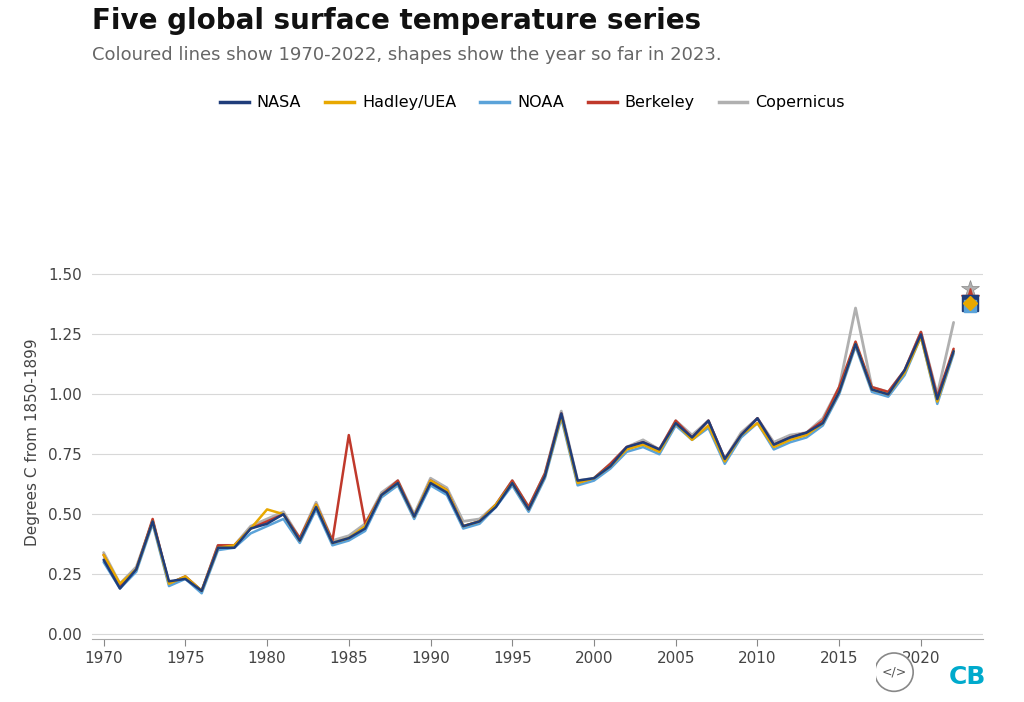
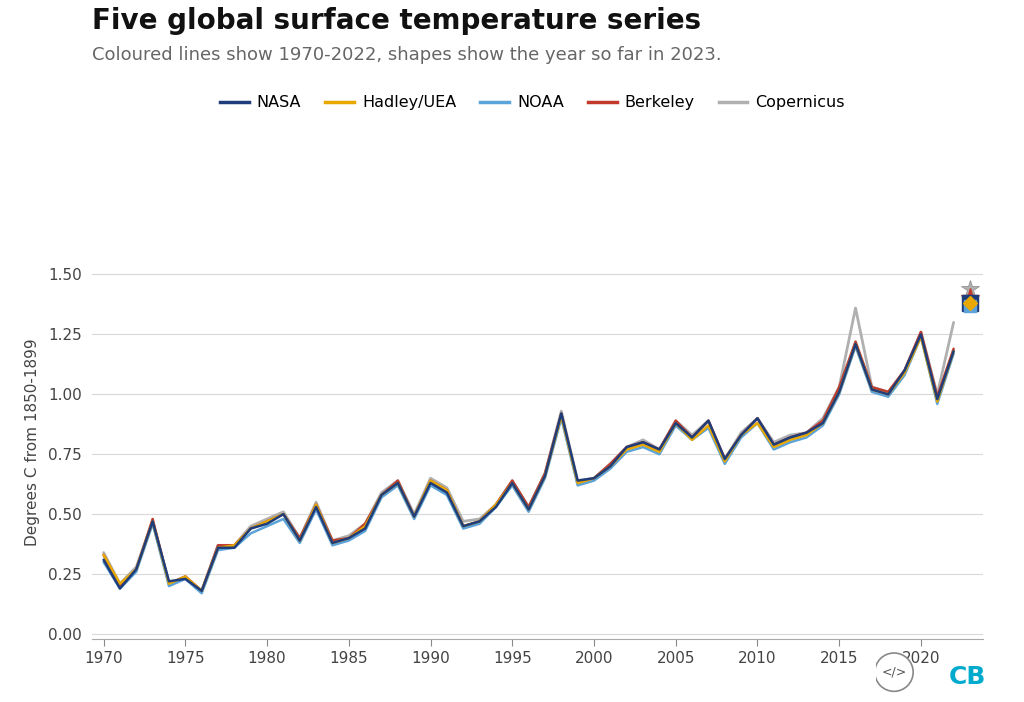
Hadley/UEA/1980: 0.52 -> 0.47
Berkeley/1985: 0.83 -> 0.40
